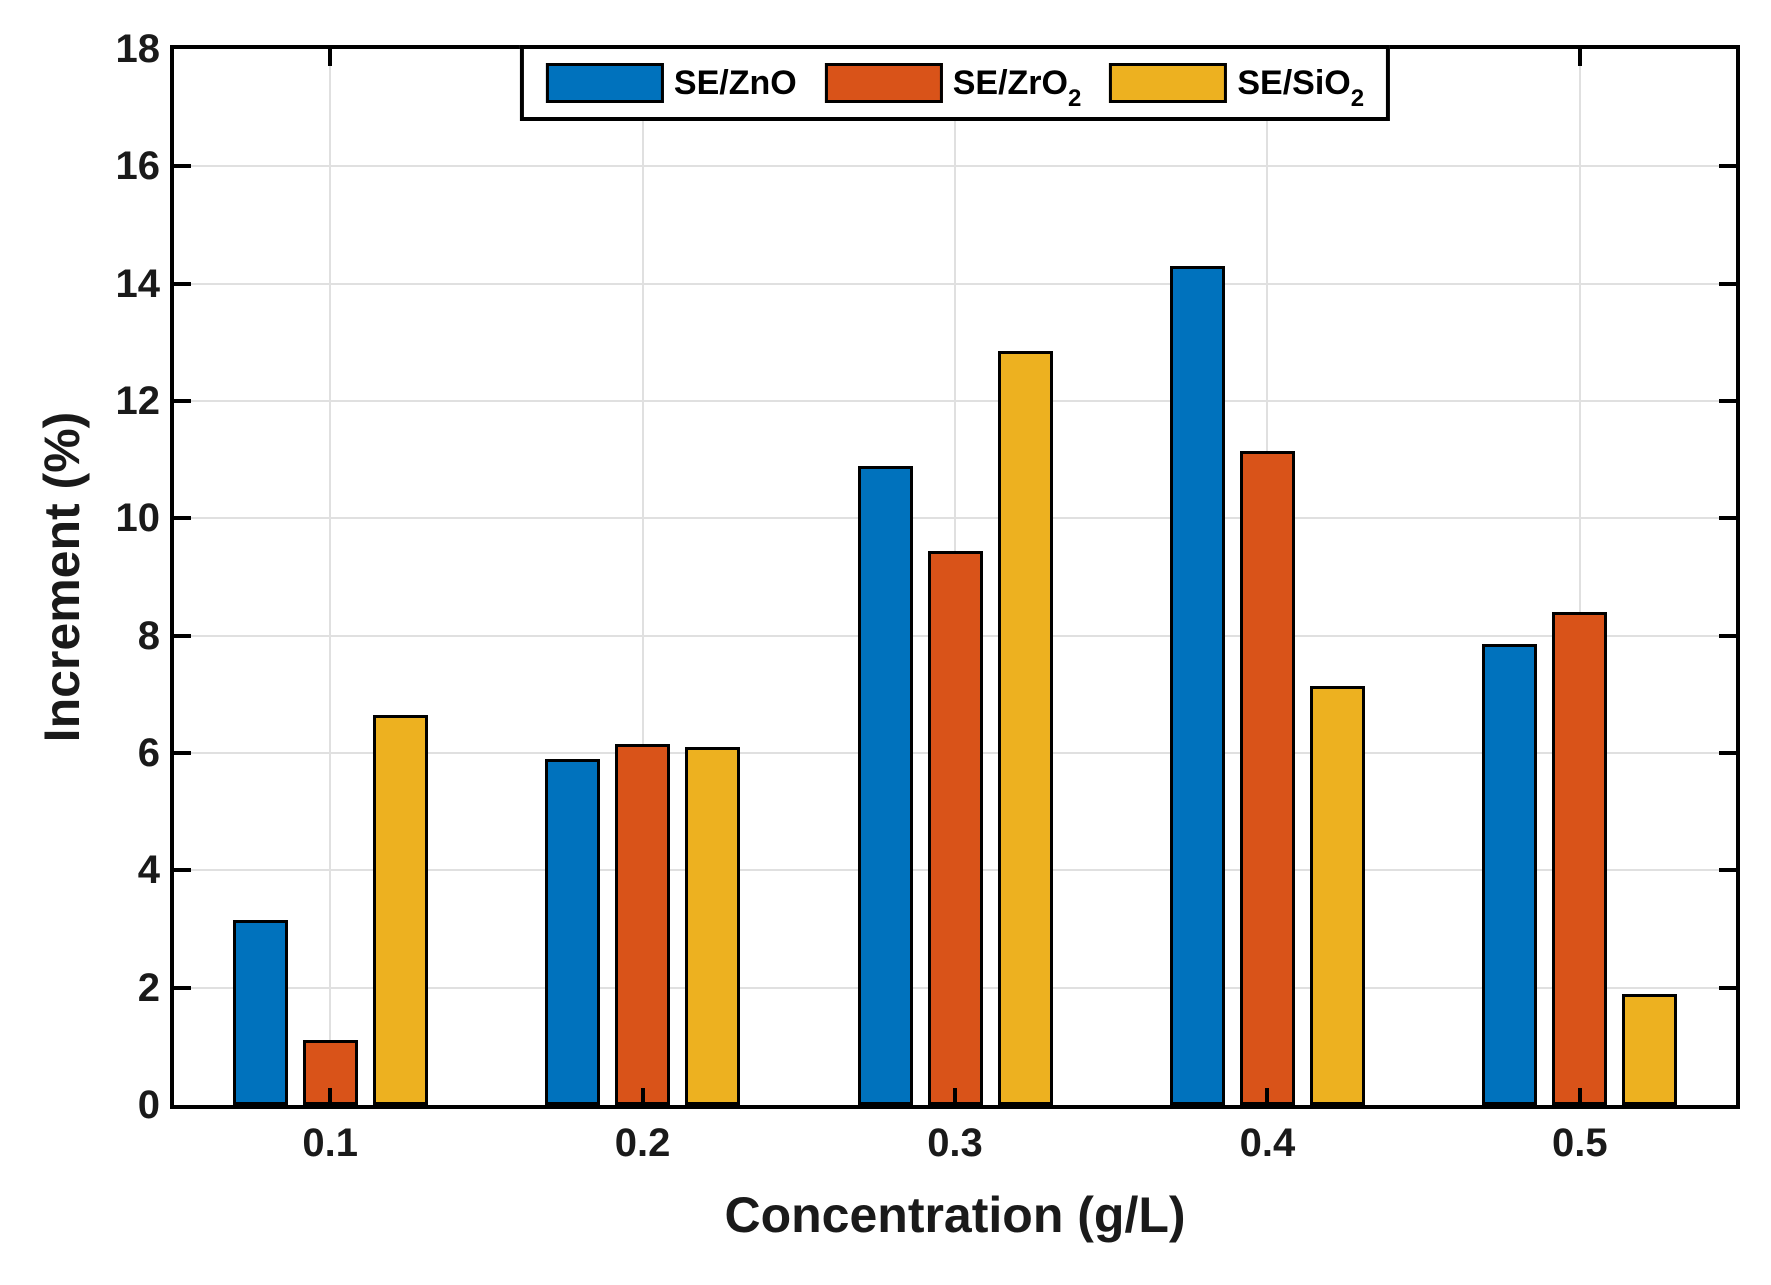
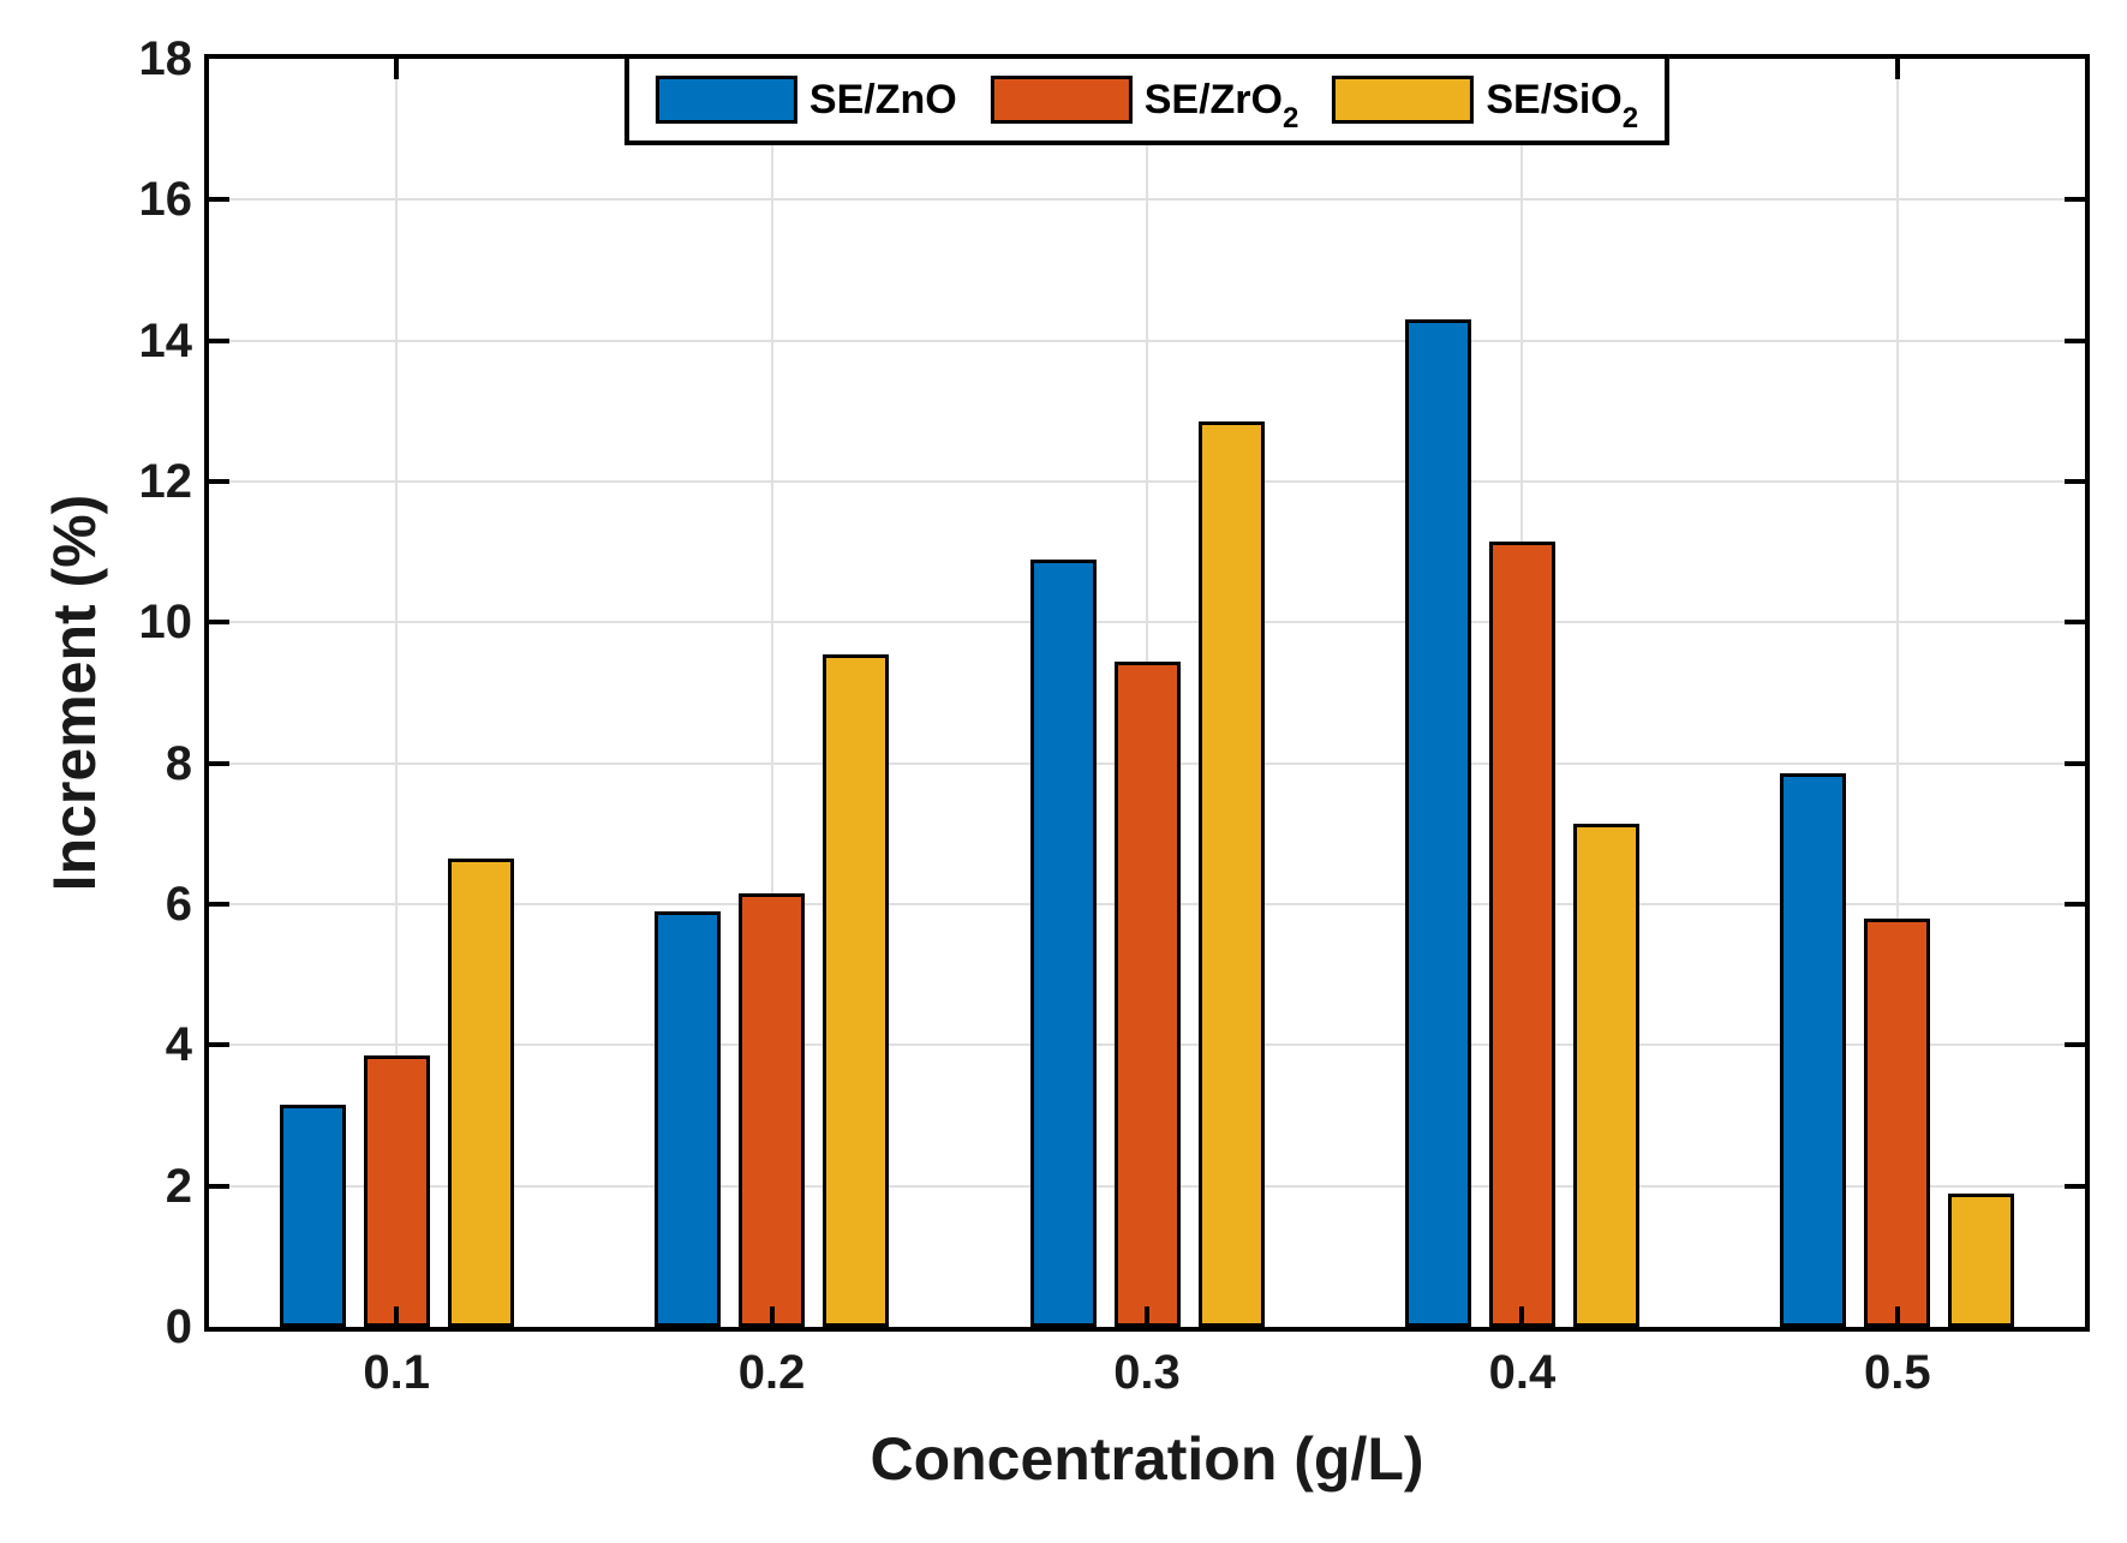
SE/ZrO2/0.1: 1.1 -> 3.9
SE/SiO2/0.2: 6.1 -> 9.6
SE/ZrO2/0.5: 8.4 -> 5.8
